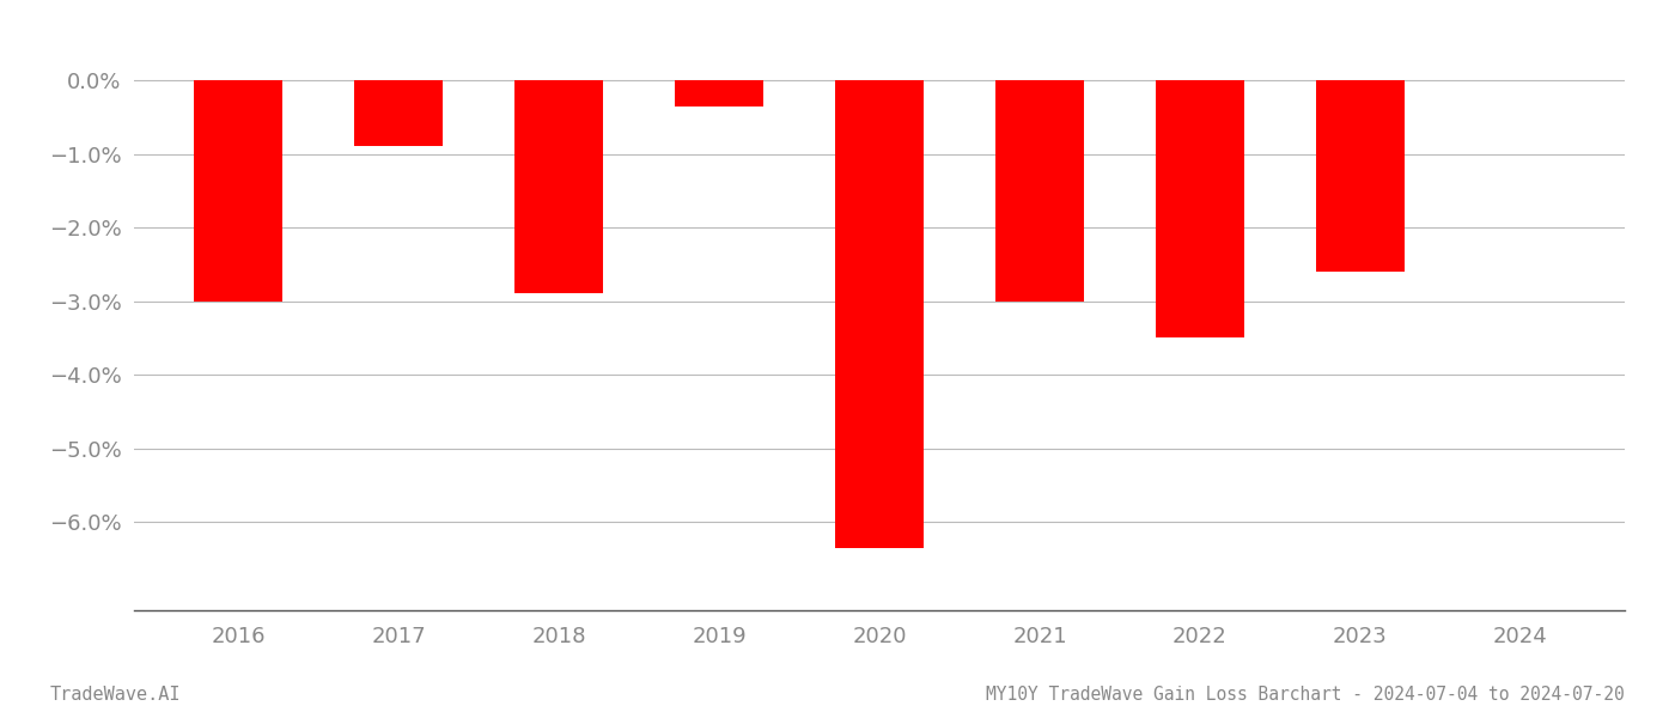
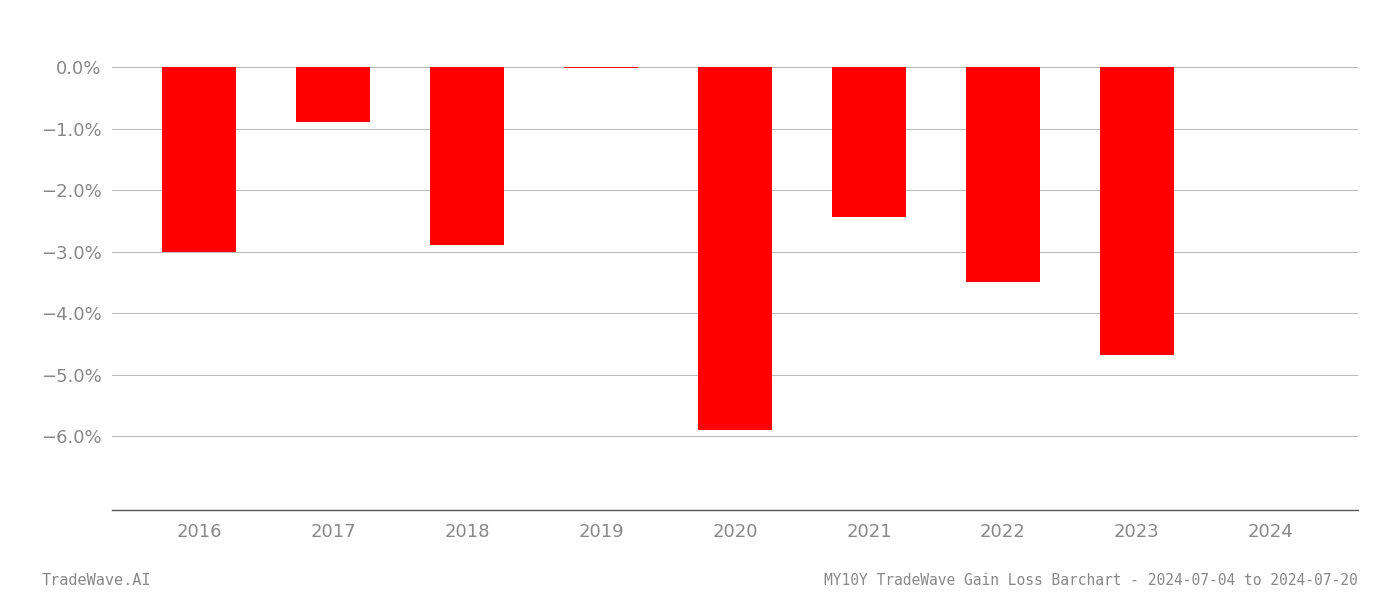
2019: -0.35% -> -0.02%
2020: -6.35% -> -5.90%
2021: -3.00% -> -2.44%
2023: -2.60% -> -4.68%
